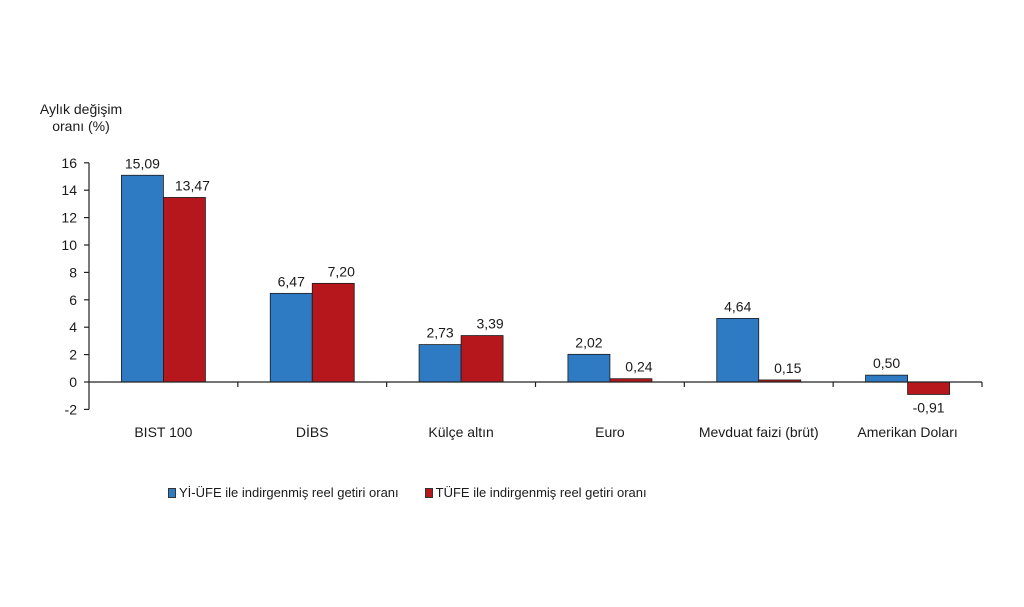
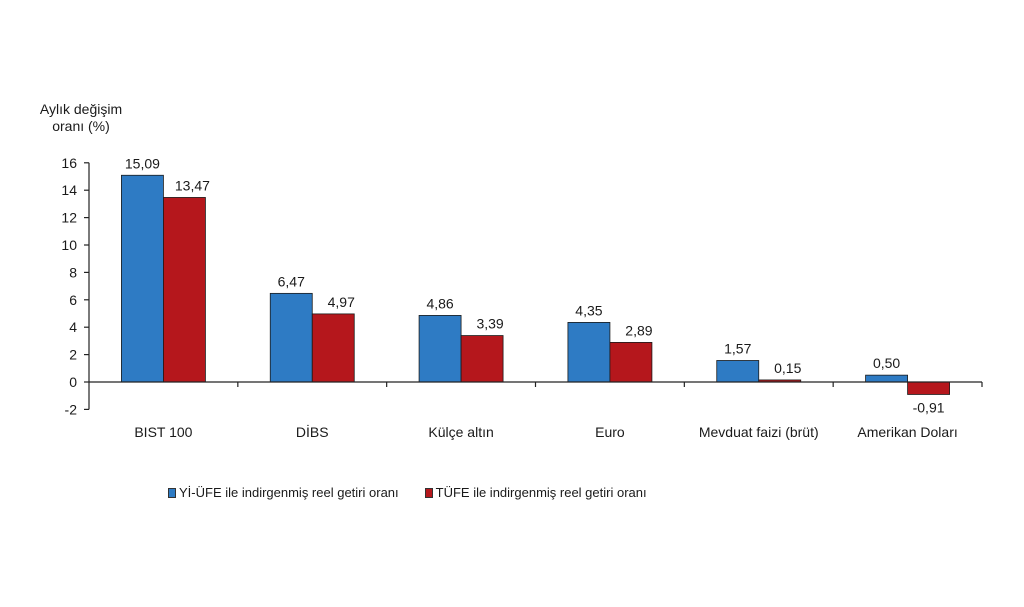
TÜFE ile indirgenmiş reel getiri oranı/DİBS: 7,20 -> 4,97
Yİ-ÜFE ile indirgenmiş reel getiri oranı/Külçe altın: 2,73 -> 4,86
Yİ-ÜFE ile indirgenmiş reel getiri oranı/Euro: 2,02 -> 4,35
TÜFE ile indirgenmiş reel getiri oranı/Euro: 0,24 -> 2,89
Yİ-ÜFE ile indirgenmiş reel getiri oranı/Mevduat faizi (brüt): 4,64 -> 1,57
